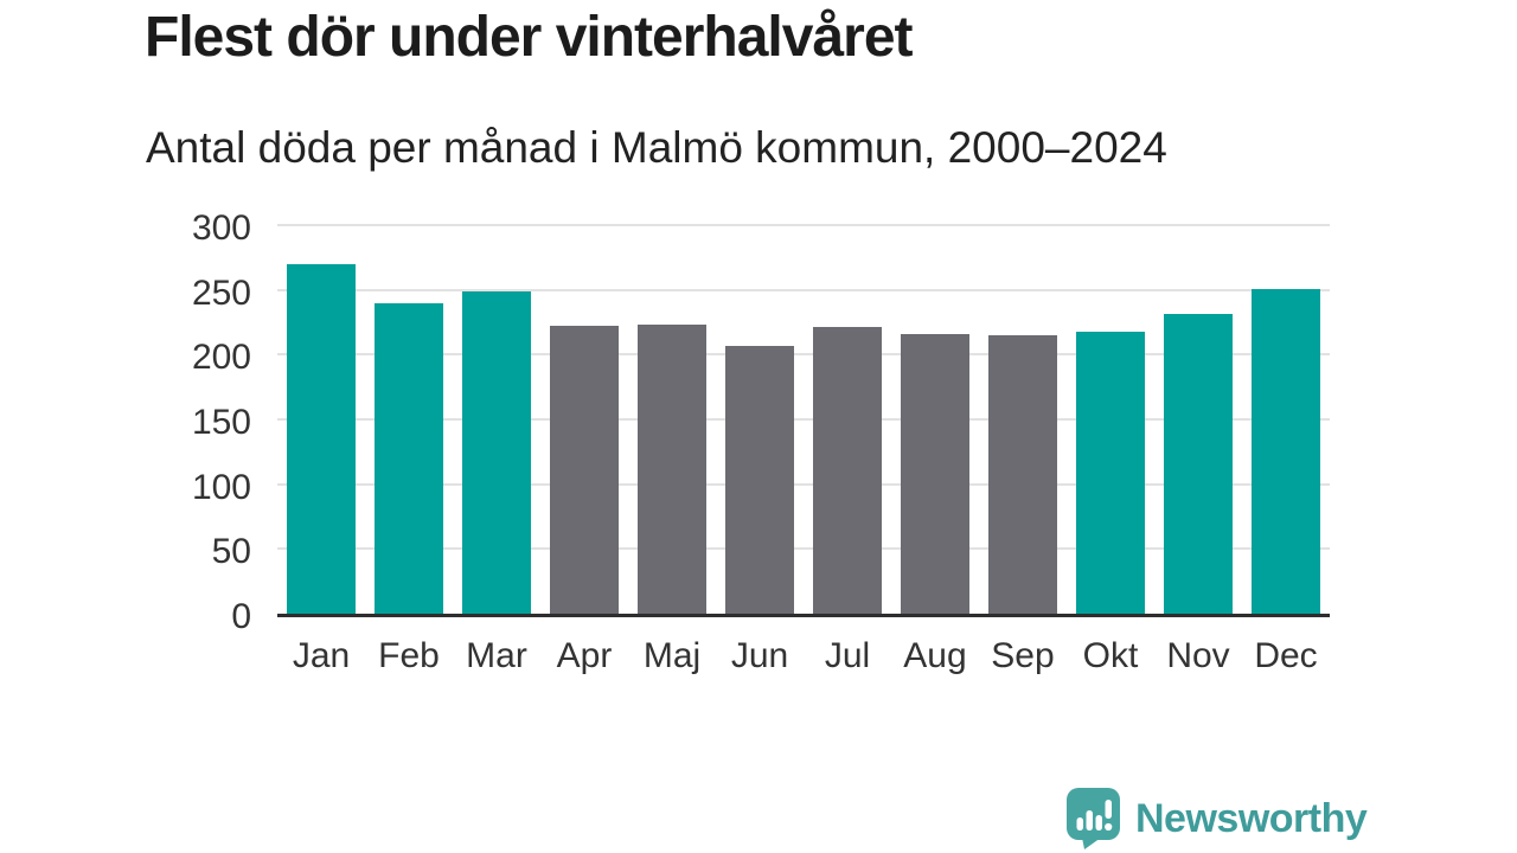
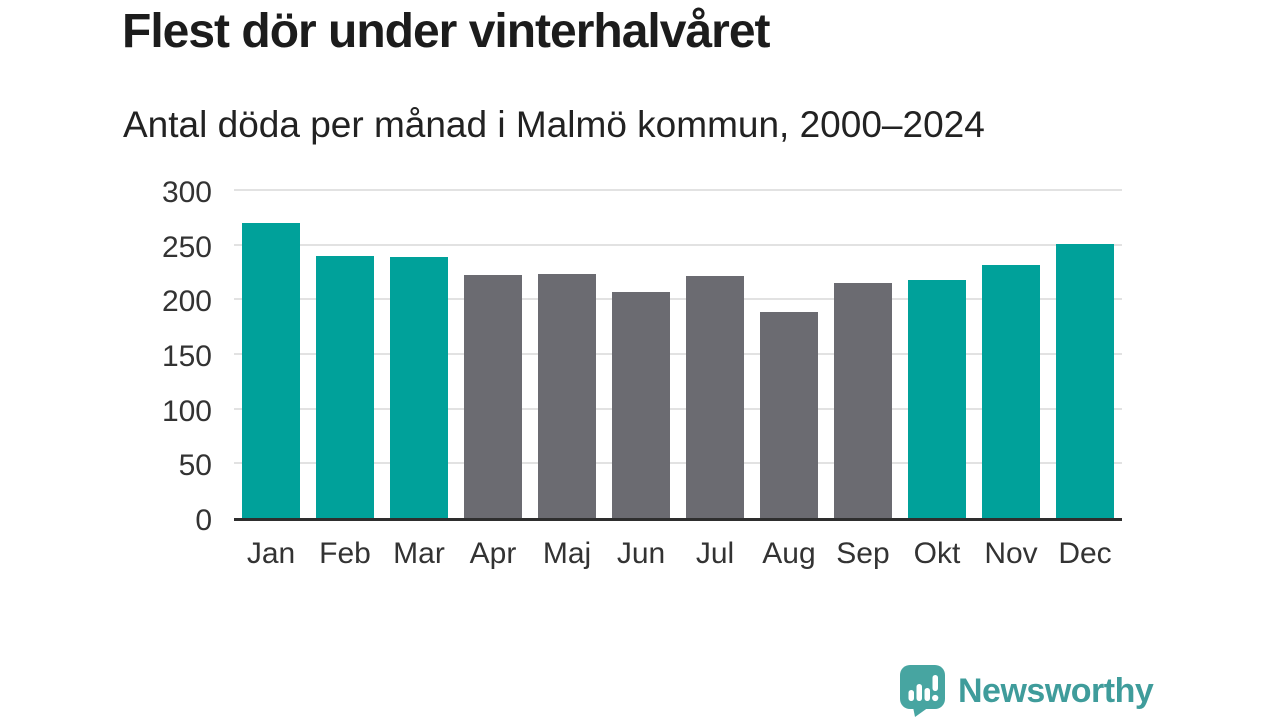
Mar: 249 -> 239
Aug: 216 -> 188
